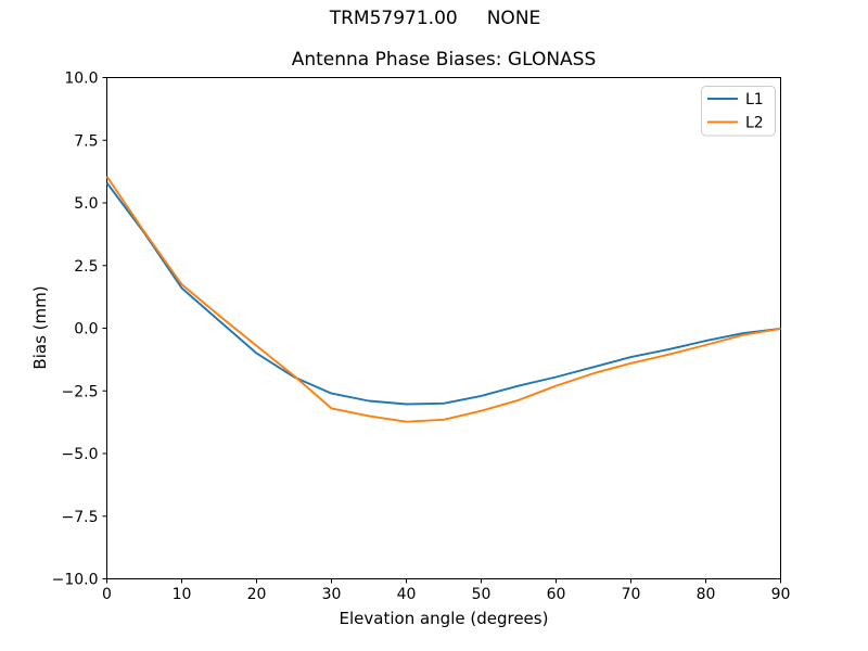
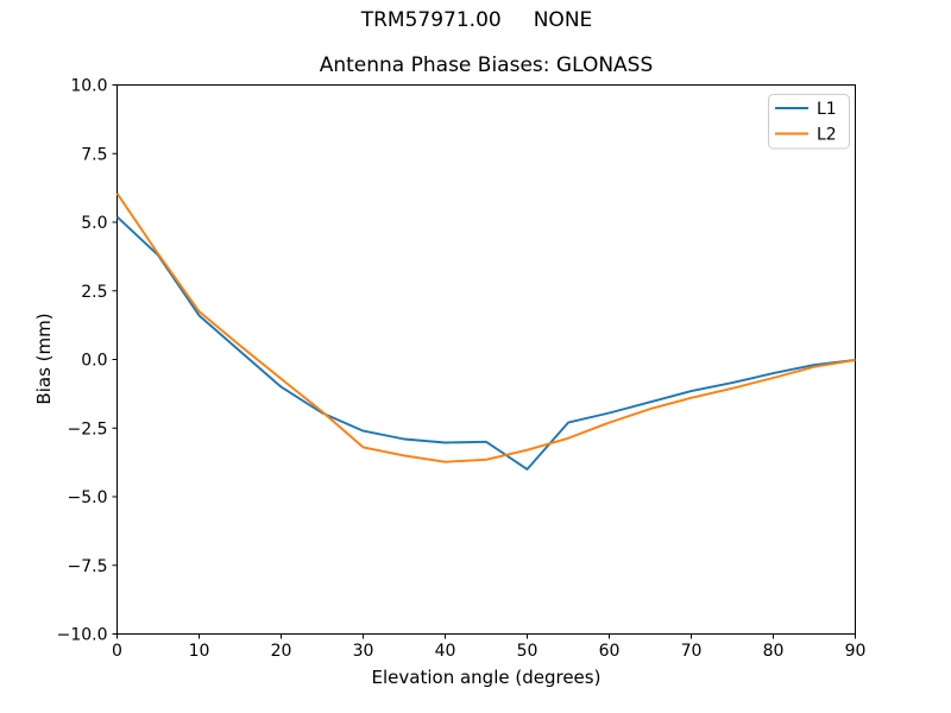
L1/0: 5.8 -> 5.2
L1/50: -2.7 -> -4.0
